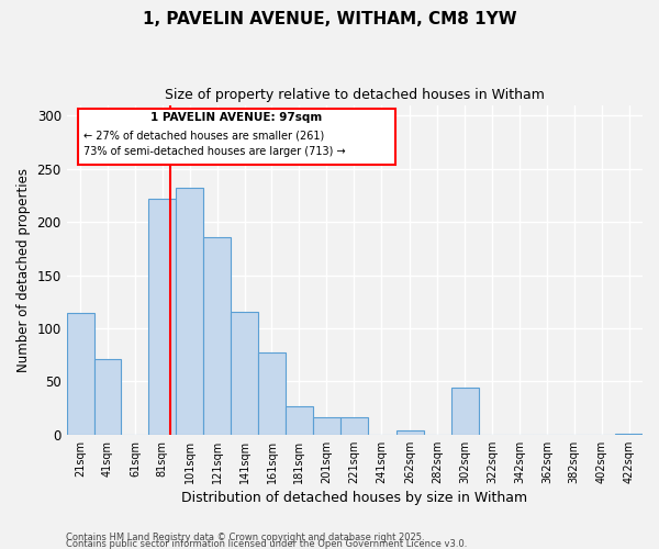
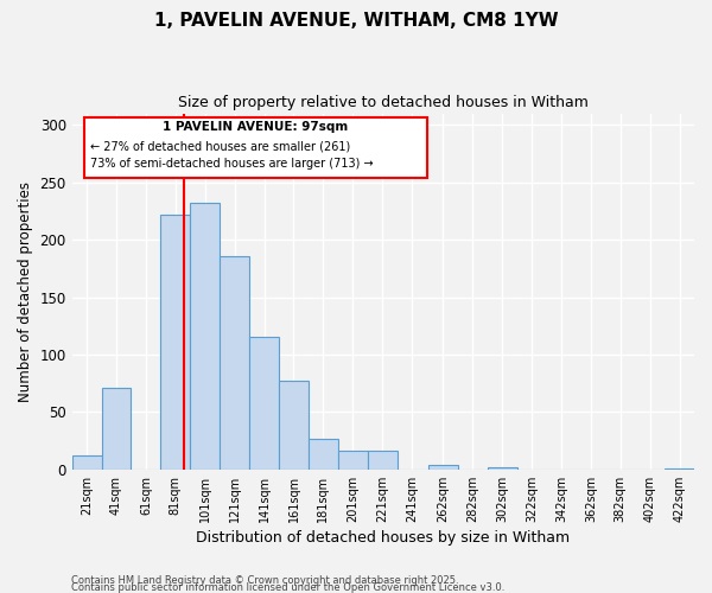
21sqm: 114 -> 12
302sqm: 44 -> 2
